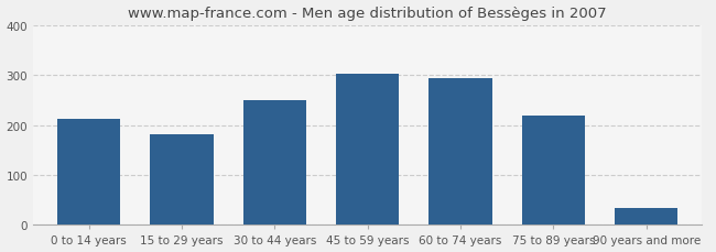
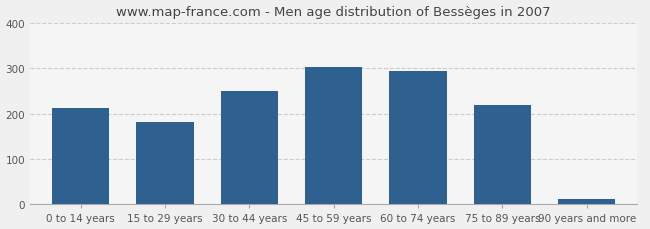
90 years and more: 35 -> 13
